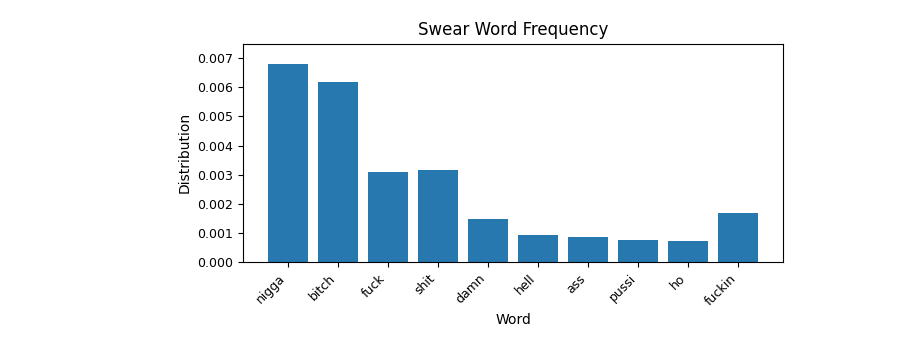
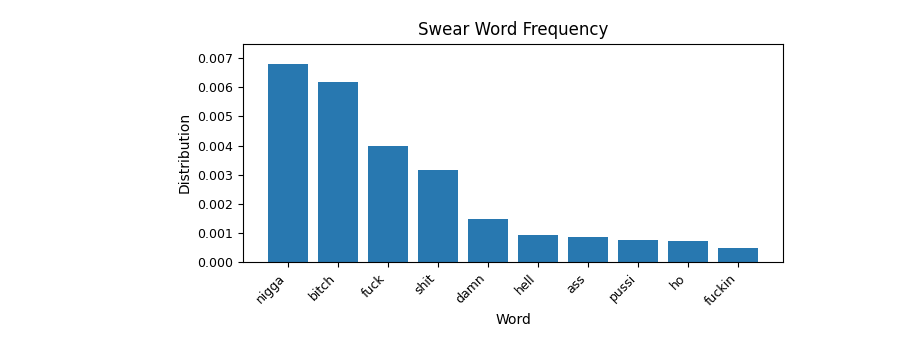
fuck: 0.00310 -> 0.00400
fuckin: 0.00170 -> 0.00048
